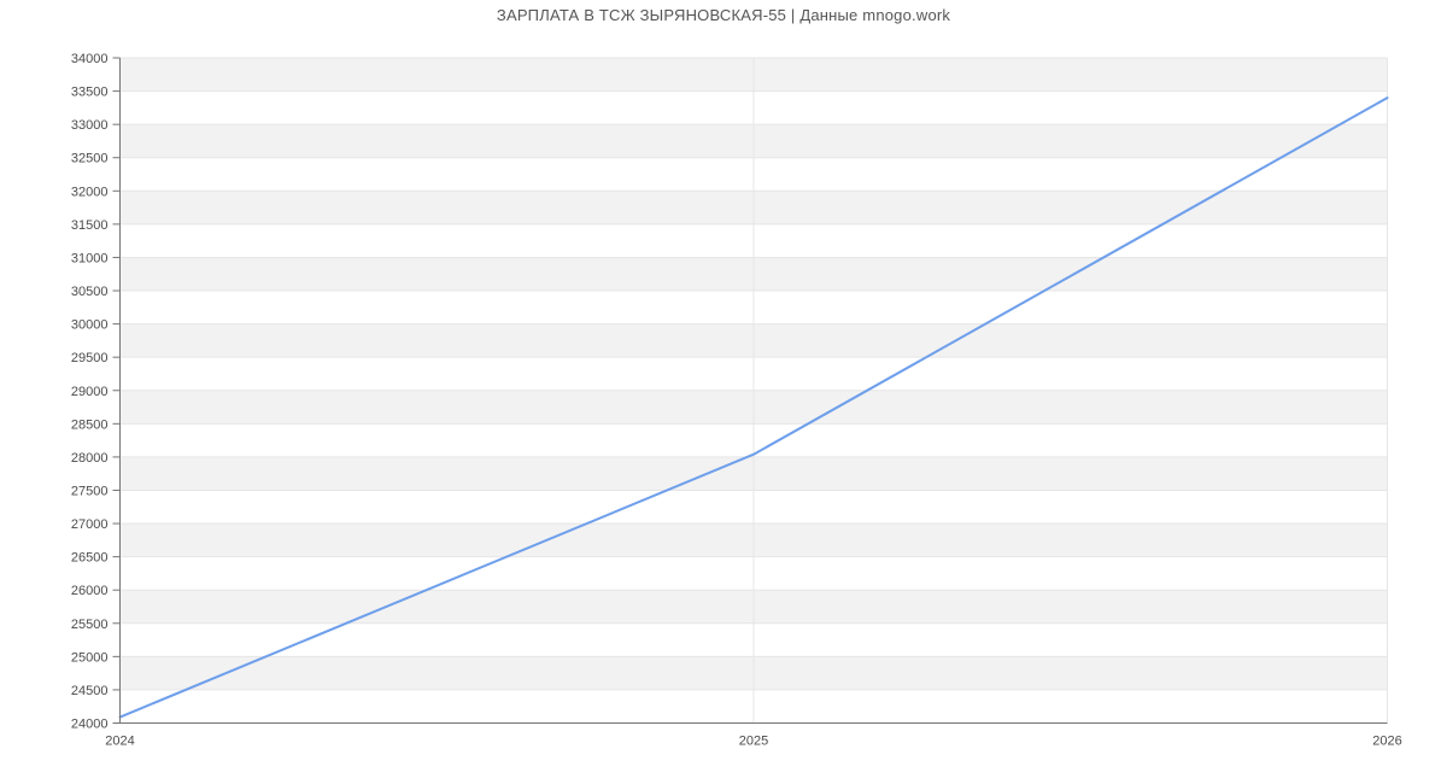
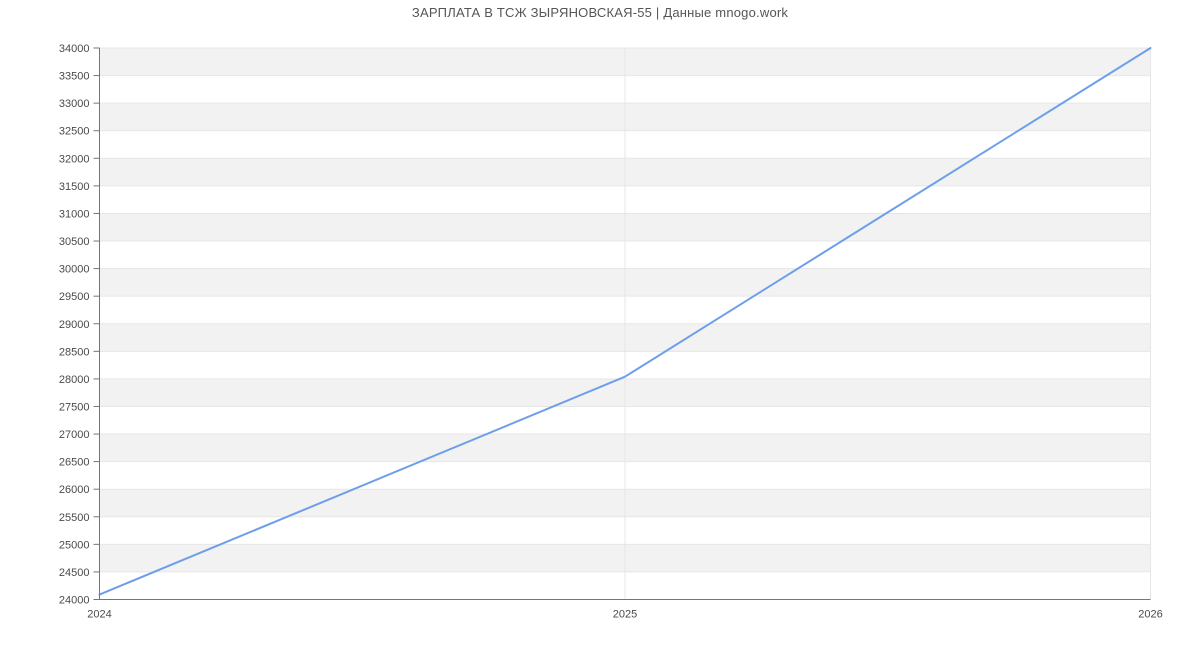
2026: 33400 -> 34000
